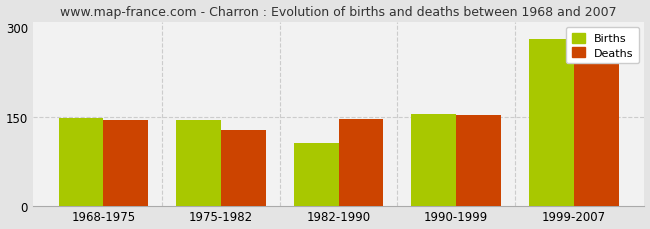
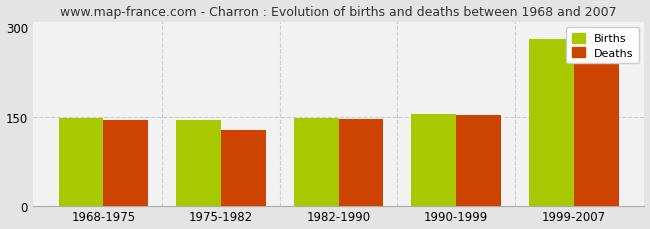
Births/1982-1990: 106 -> 148
